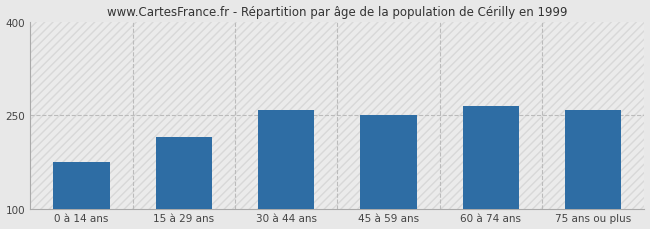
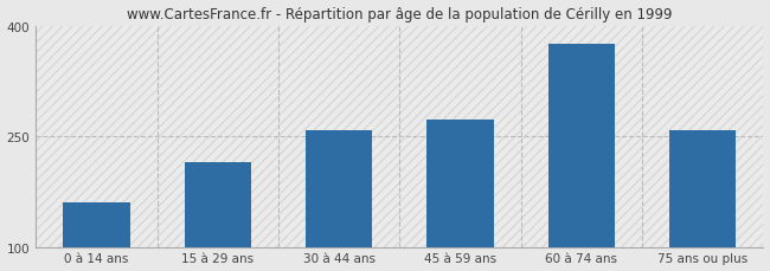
0 à 14 ans: 174 -> 160
45 à 59 ans: 250 -> 272
60 à 74 ans: 264 -> 375
